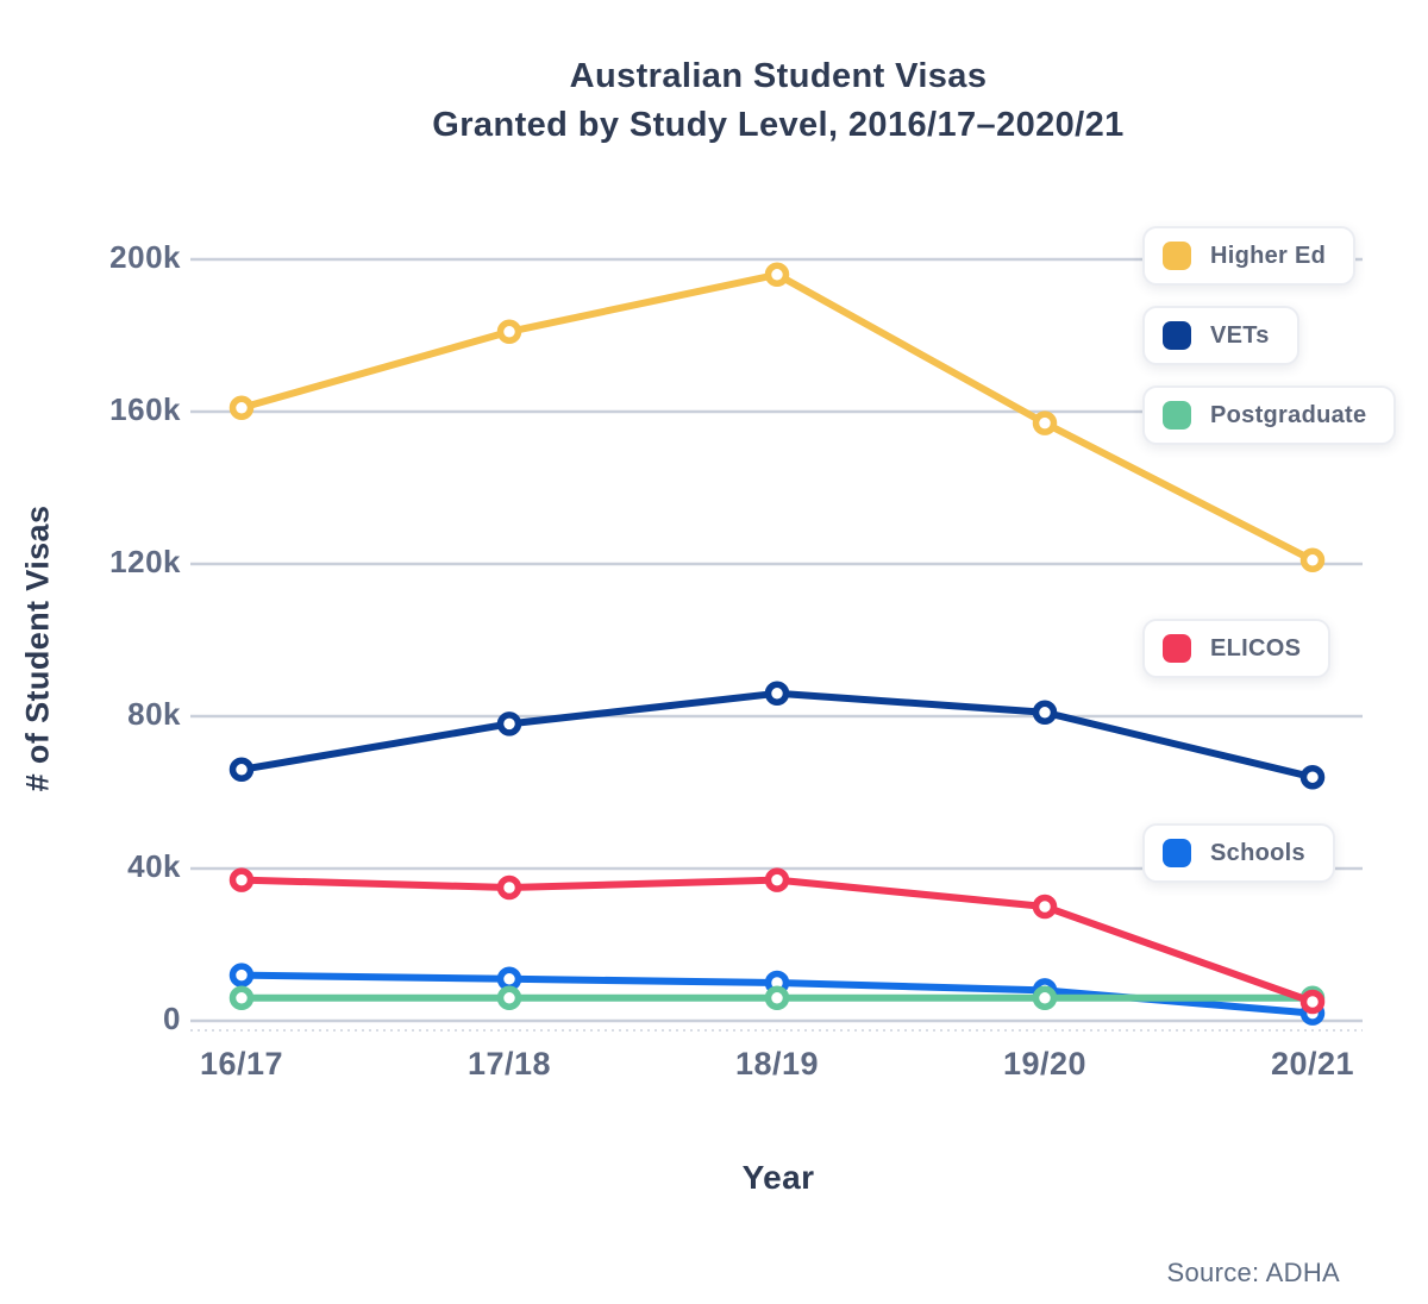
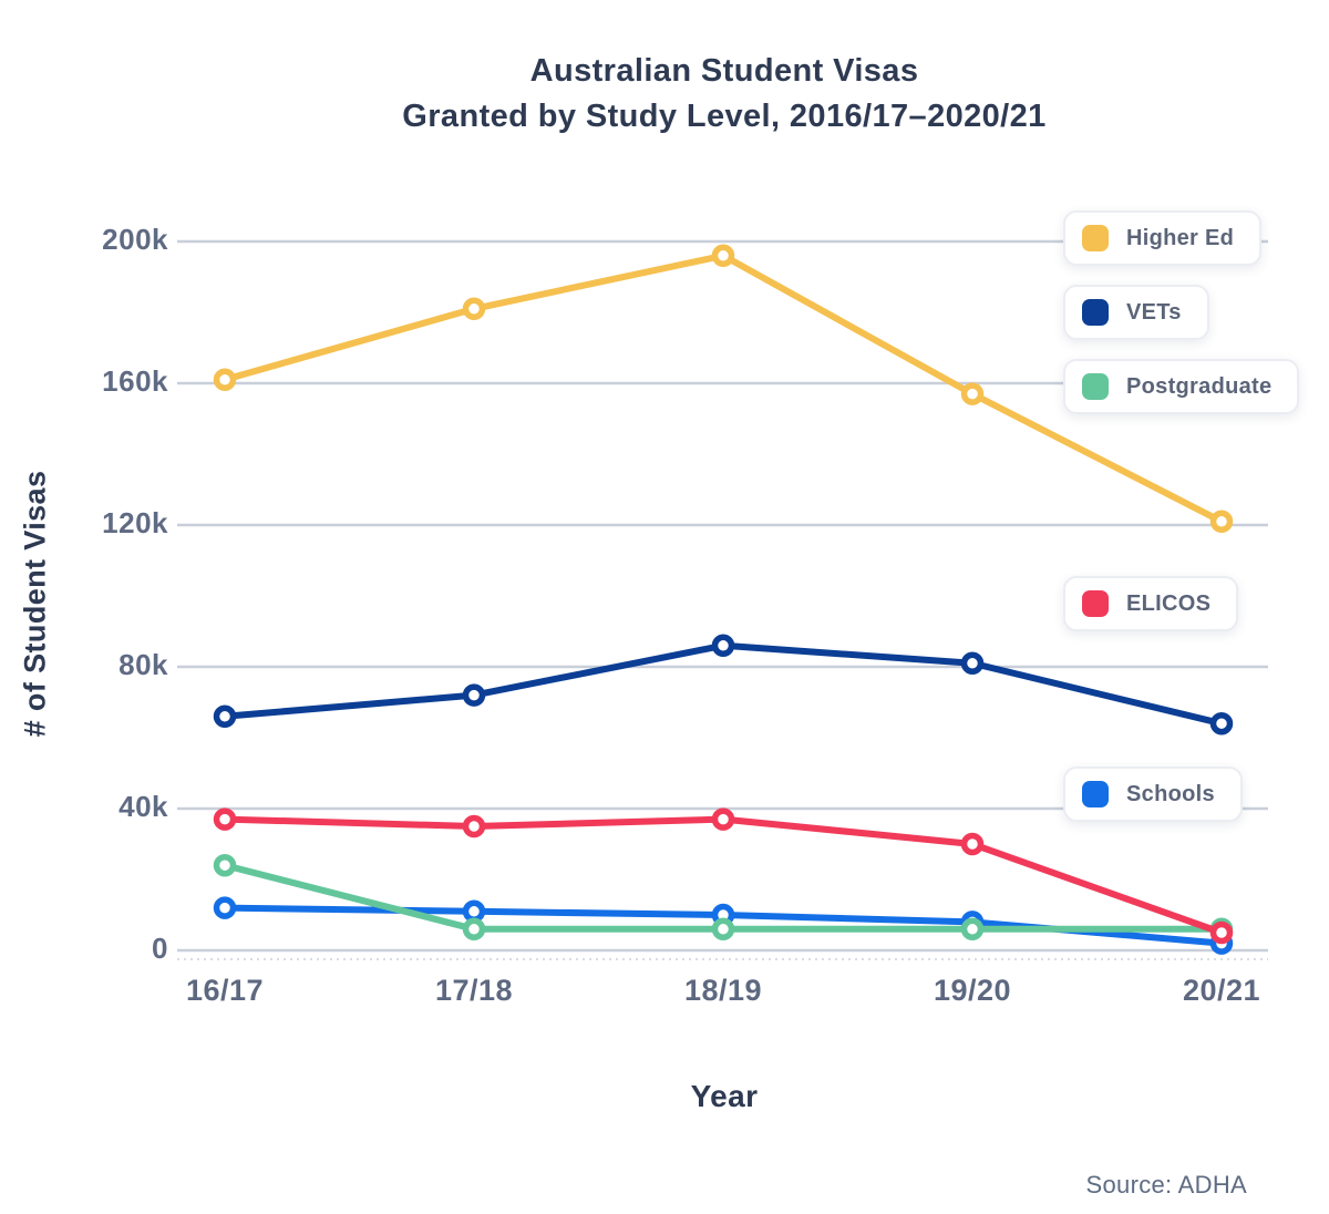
Postgraduate/16/17: 6k -> 24k
VETs/17/18: 78k -> 72k
